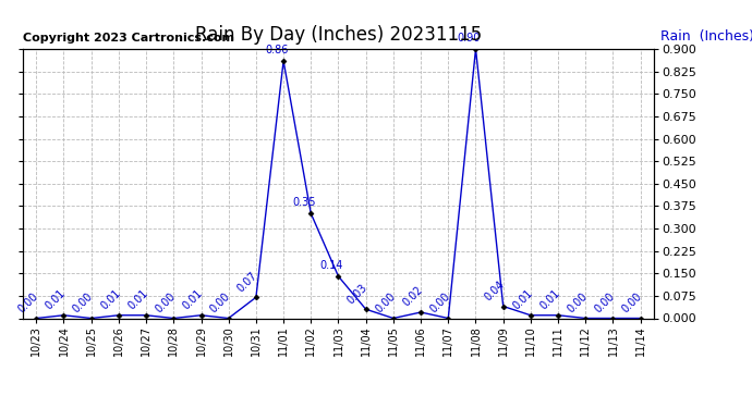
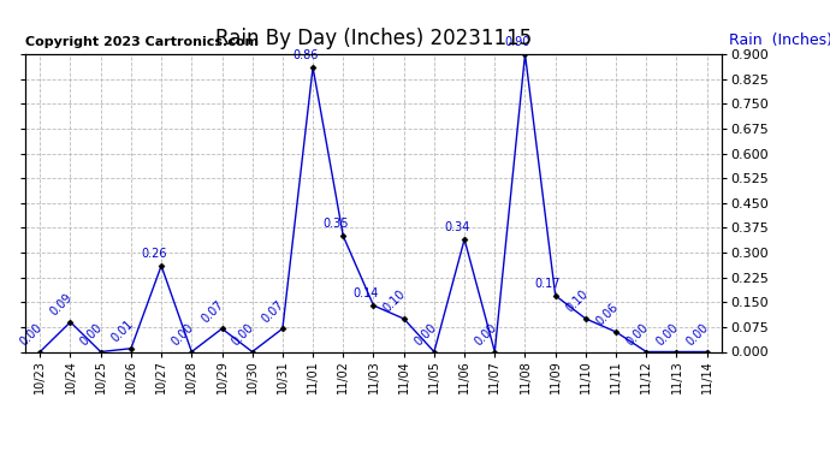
10/24: 0.01 -> 0.09
10/27: 0.01 -> 0.26
10/29: 0.01 -> 0.07
11/04: 0.03 -> 0.10
11/06: 0.02 -> 0.34
11/09: 0.04 -> 0.17
11/10: 0.01 -> 0.10
11/11: 0.01 -> 0.06
